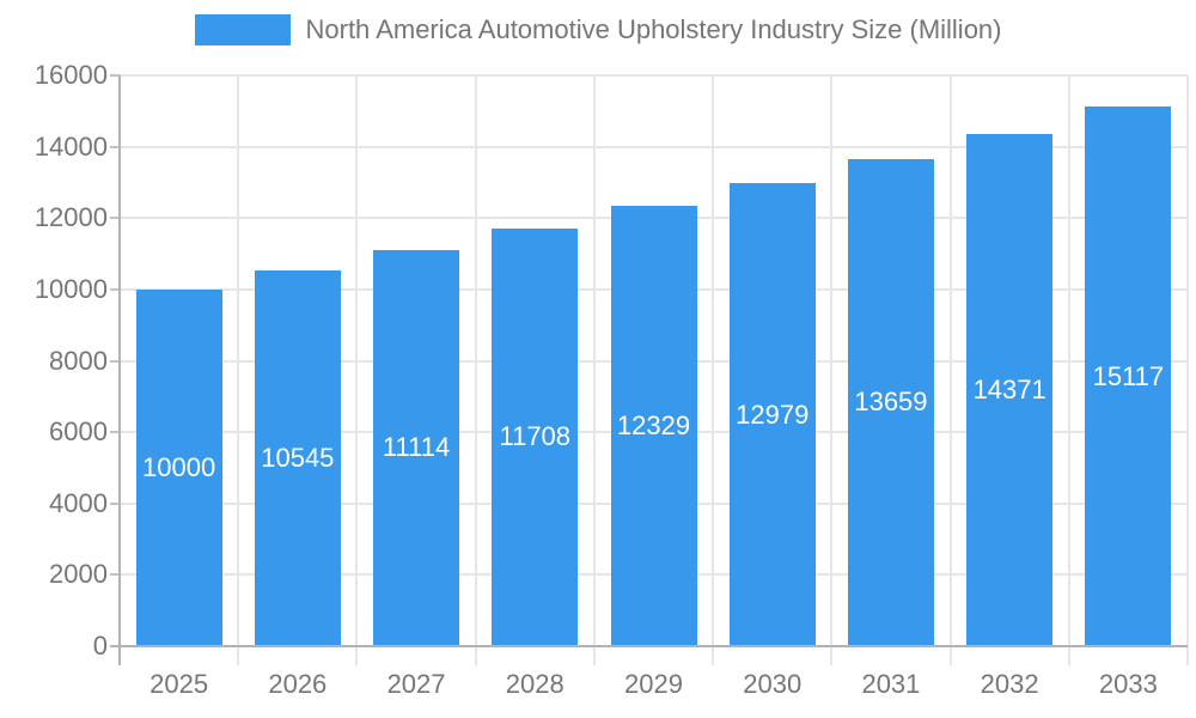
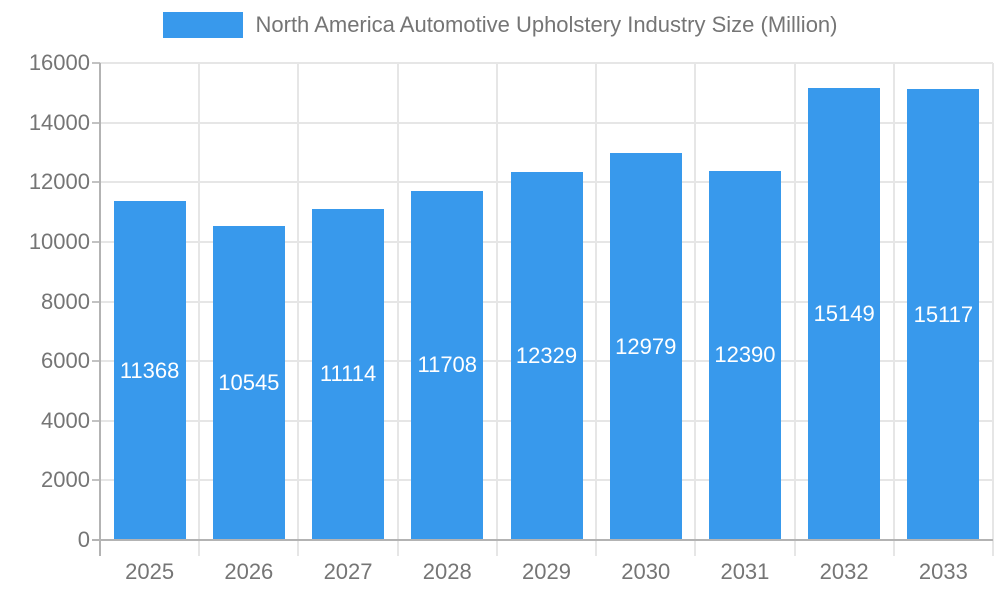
2025: 10000 -> 11368
2031: 13659 -> 12390
2032: 14371 -> 15149
